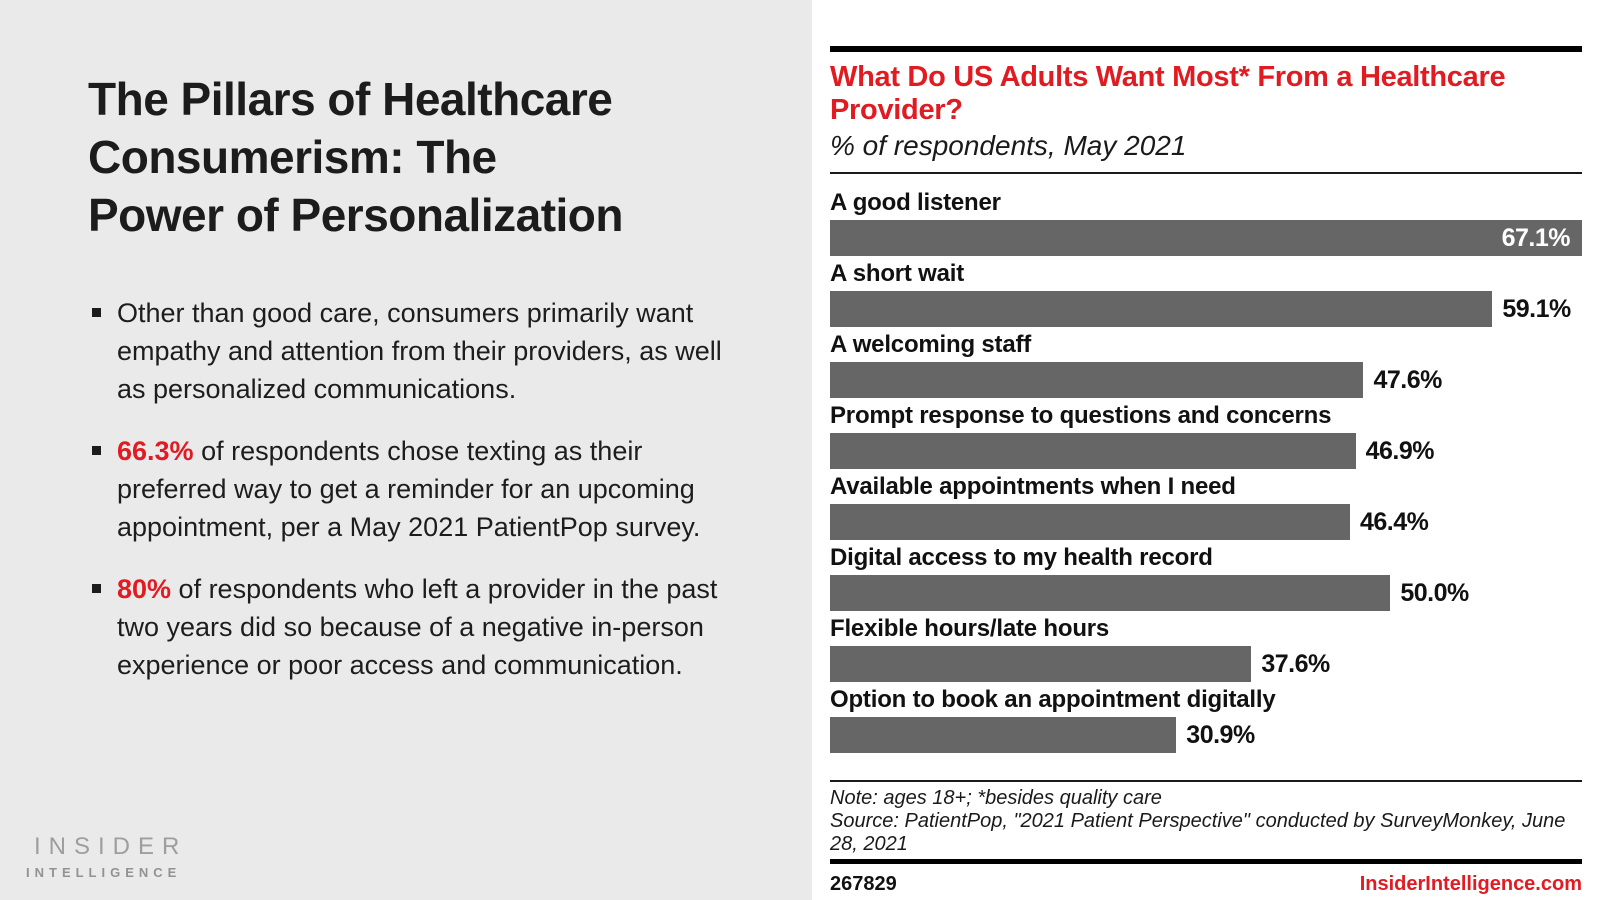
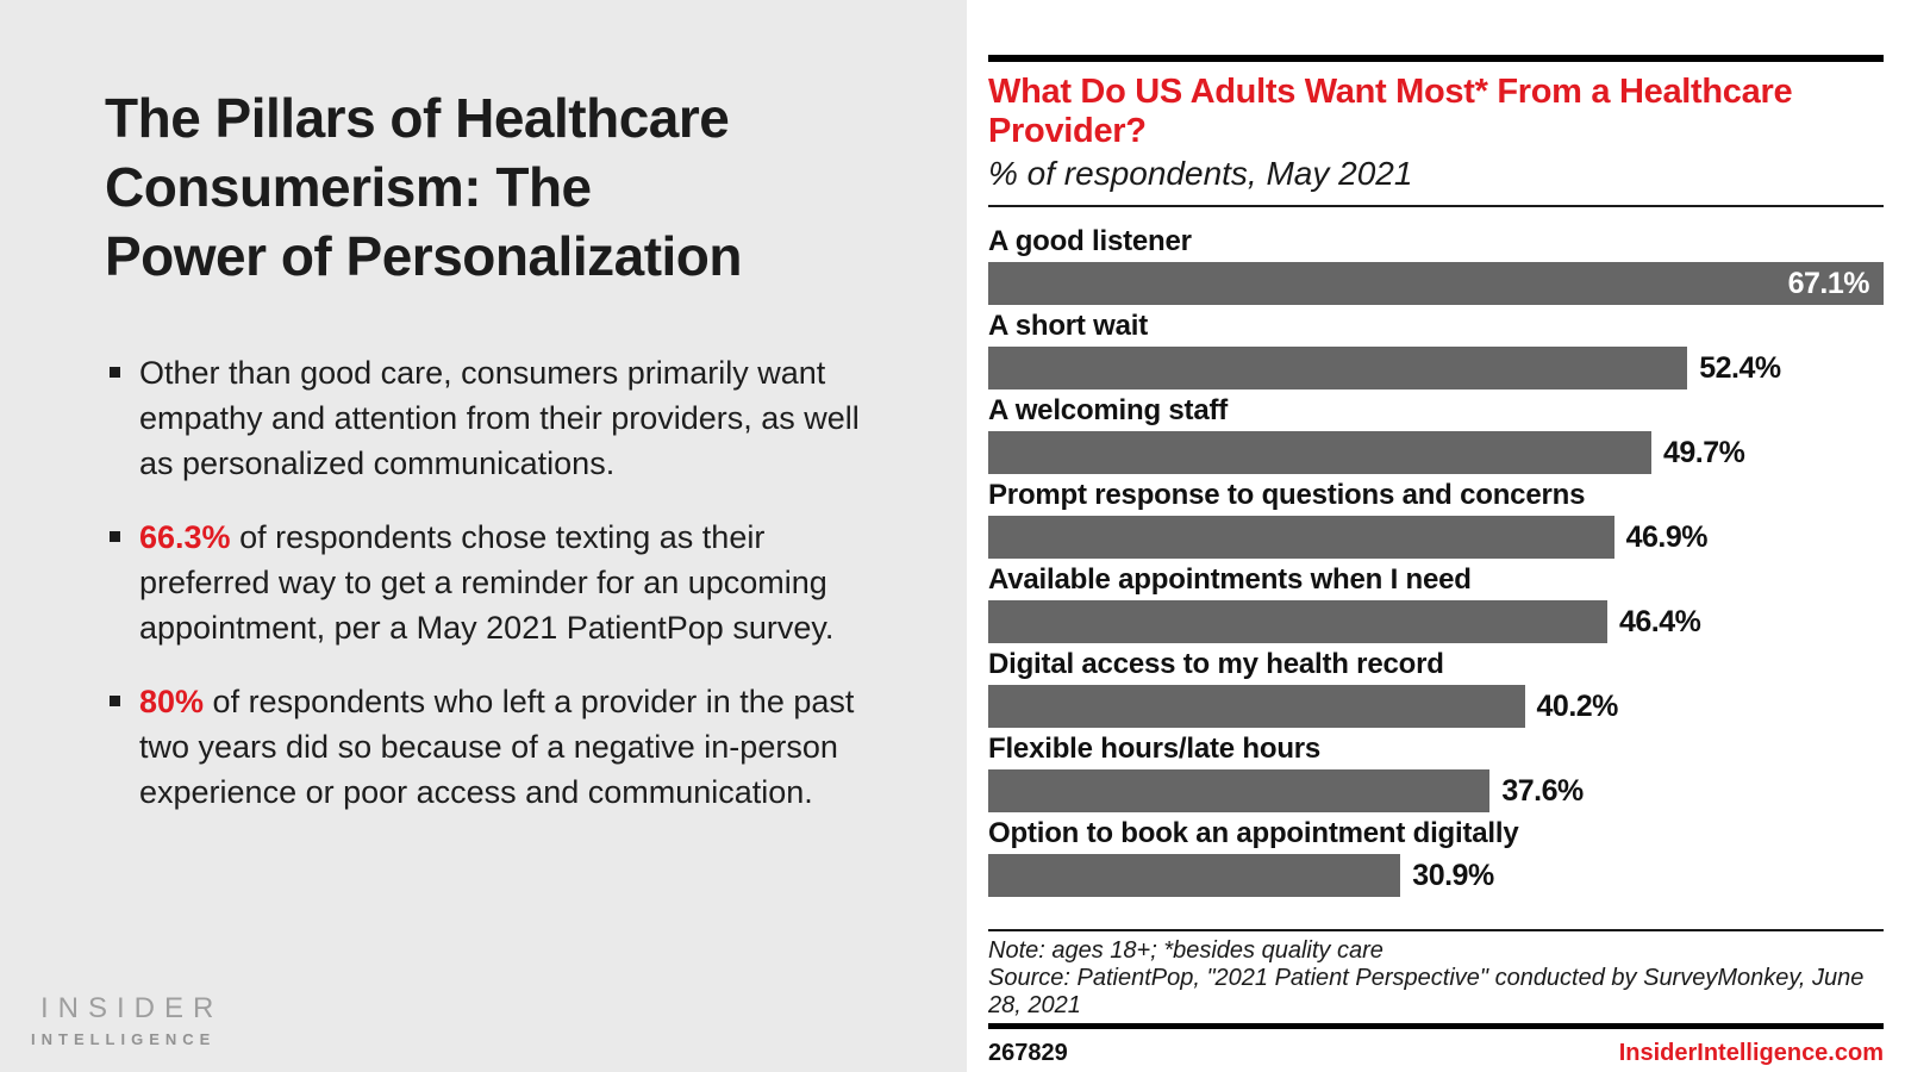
A short wait: 59.1% -> 52.4%
A welcoming staff: 47.6% -> 49.7%
Digital access to my health record: 50.0% -> 40.2%
